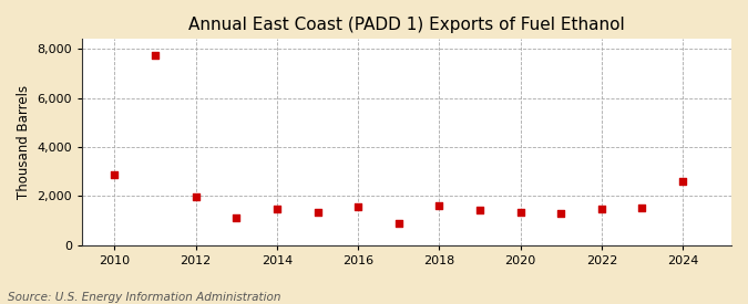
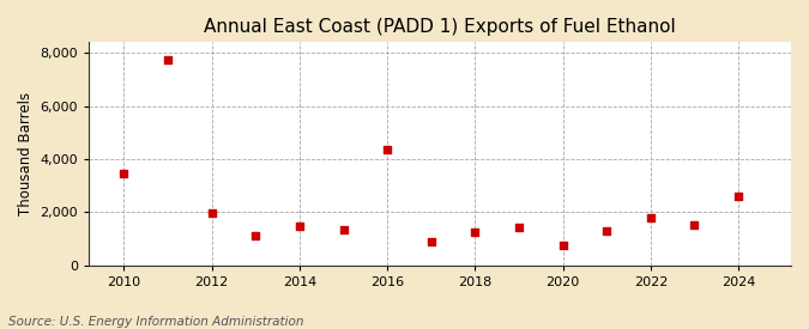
2010: 2,850 -> 3,450
2016: 1,560 -> 4,350
2018: 1,600 -> 1,250
2020: 1,340 -> 750
2022: 1,460 -> 1,800
